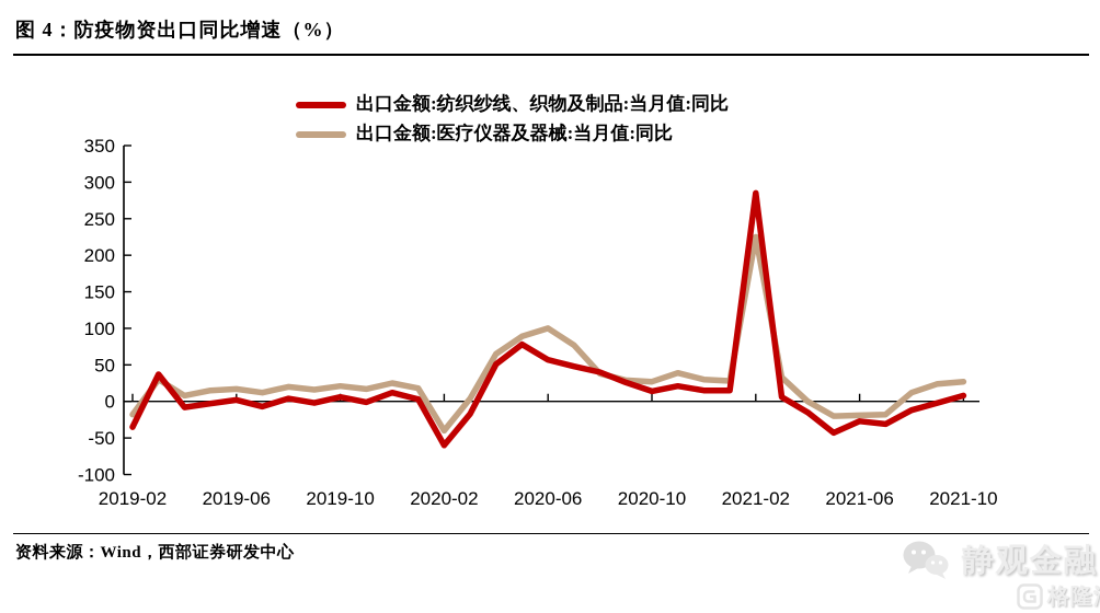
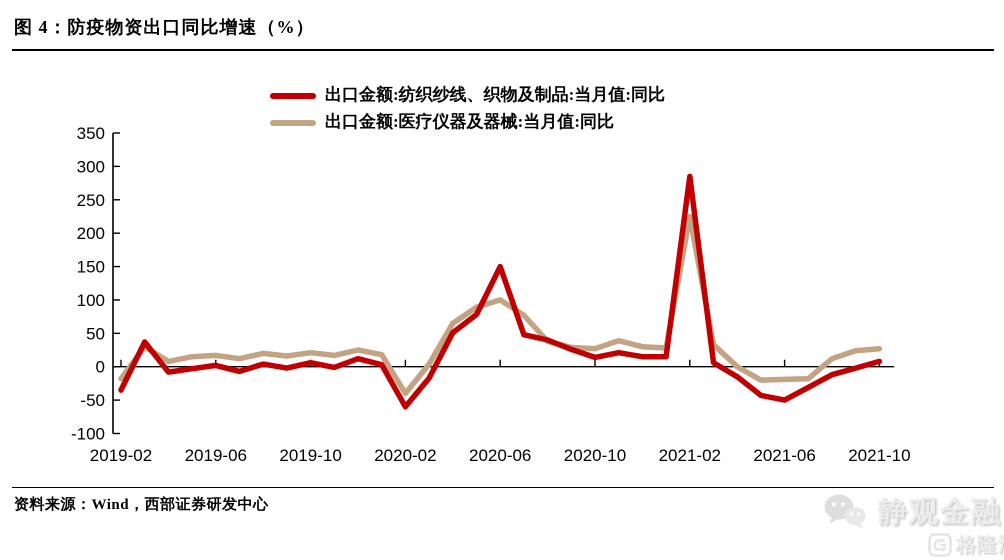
出口金额:纺织纱线、织物及制品:当月值:同比/2020-06: 60 -> 150
出口金额:纺织纱线、织物及制品:当月值:同比/2021-06: -30 -> -50
